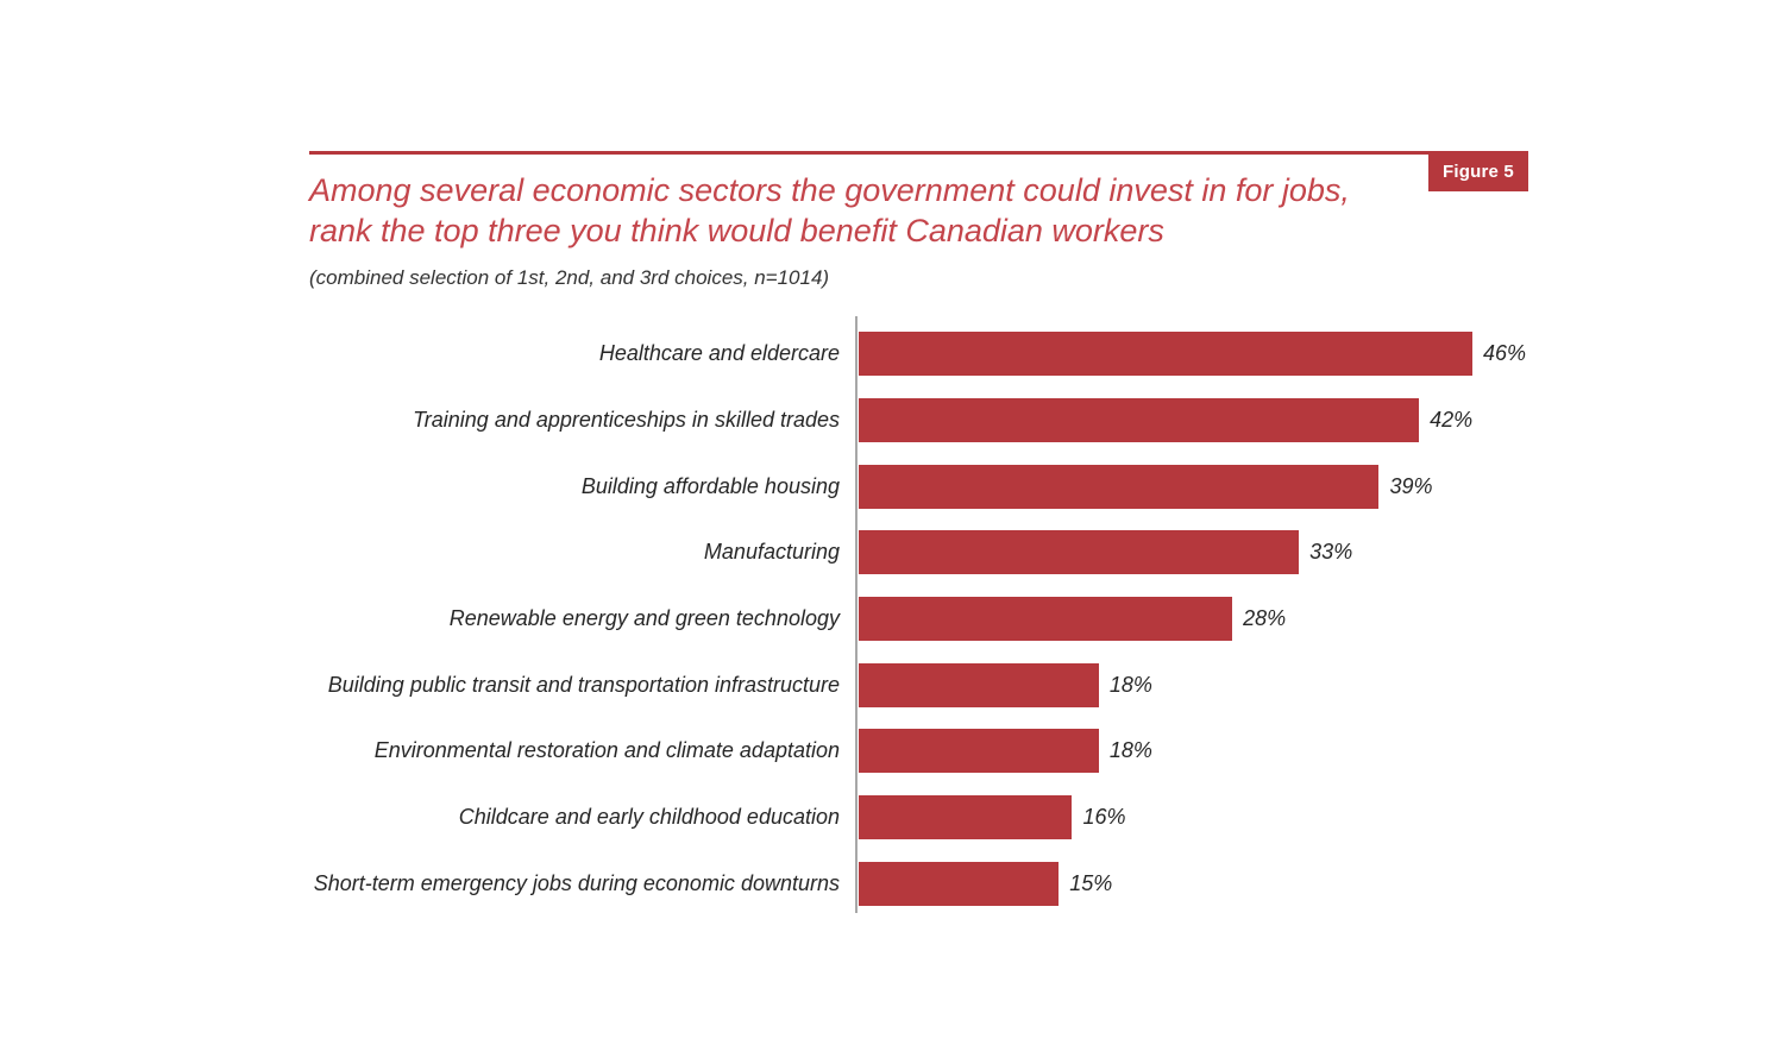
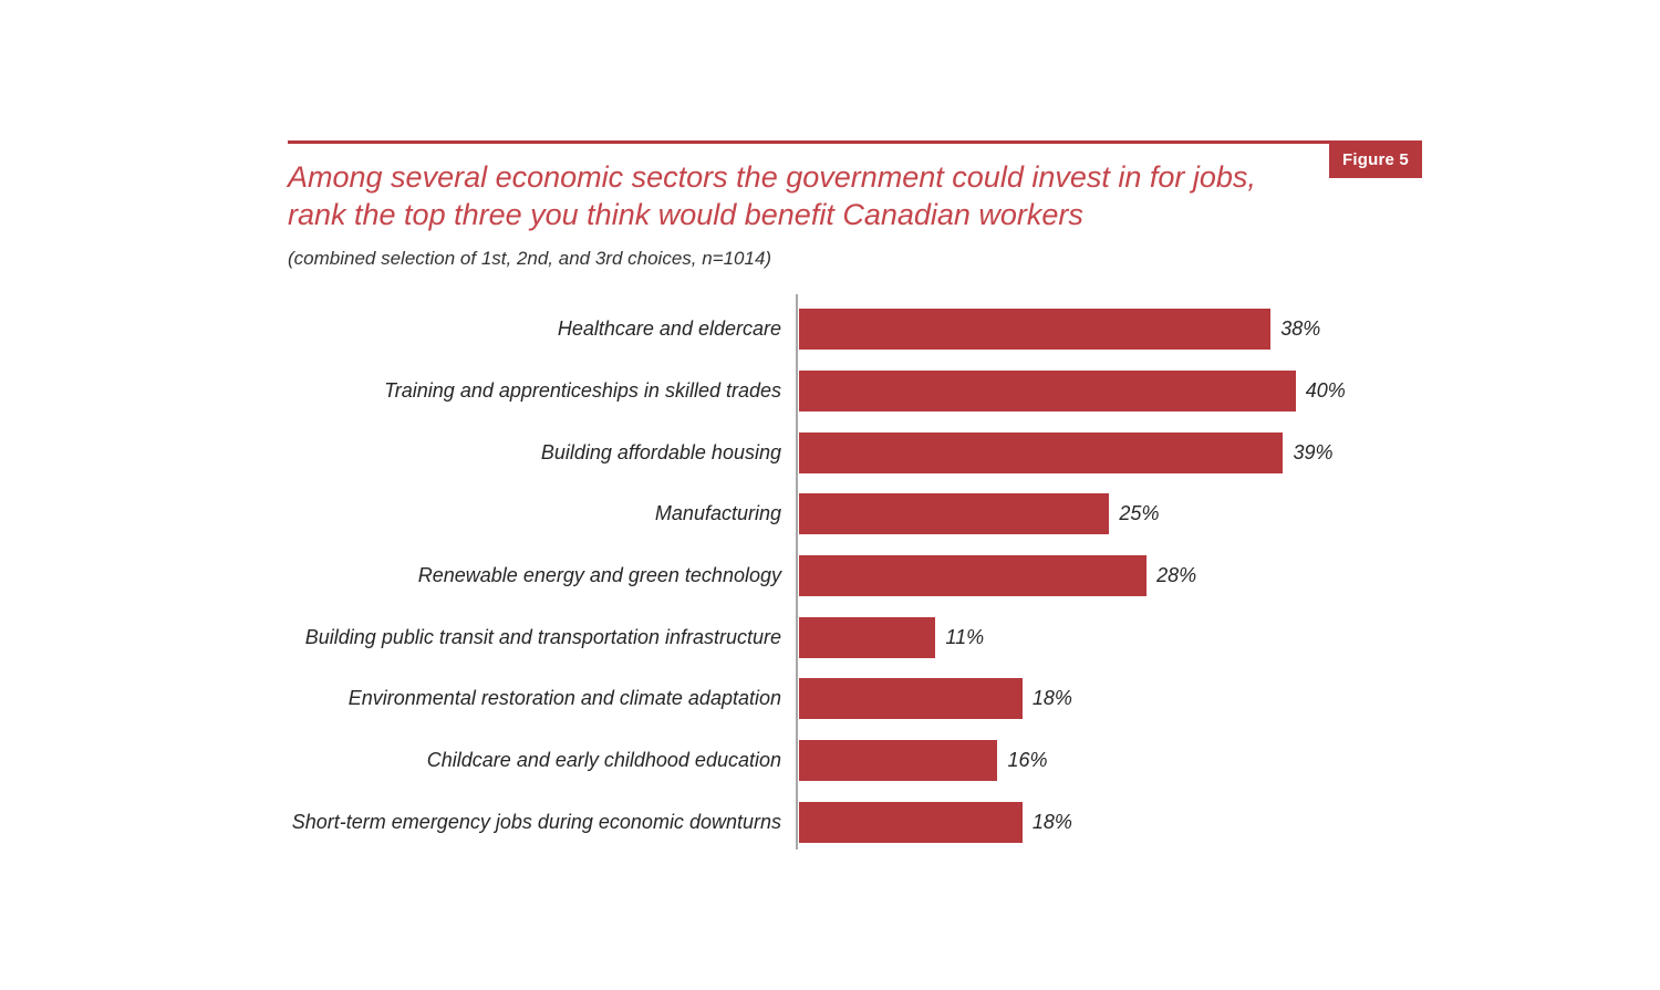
Healthcare and eldercare: 46% -> 38%
Training and apprenticeships in skilled trades: 42% -> 40%
Manufacturing: 33% -> 25%
Building public transit and transportation infrastructure: 18% -> 11%
Short-term emergency jobs during economic downturns: 15% -> 18%
